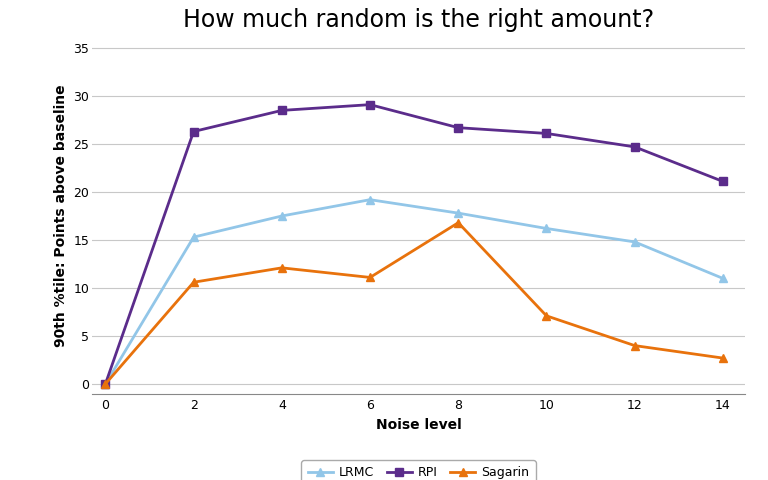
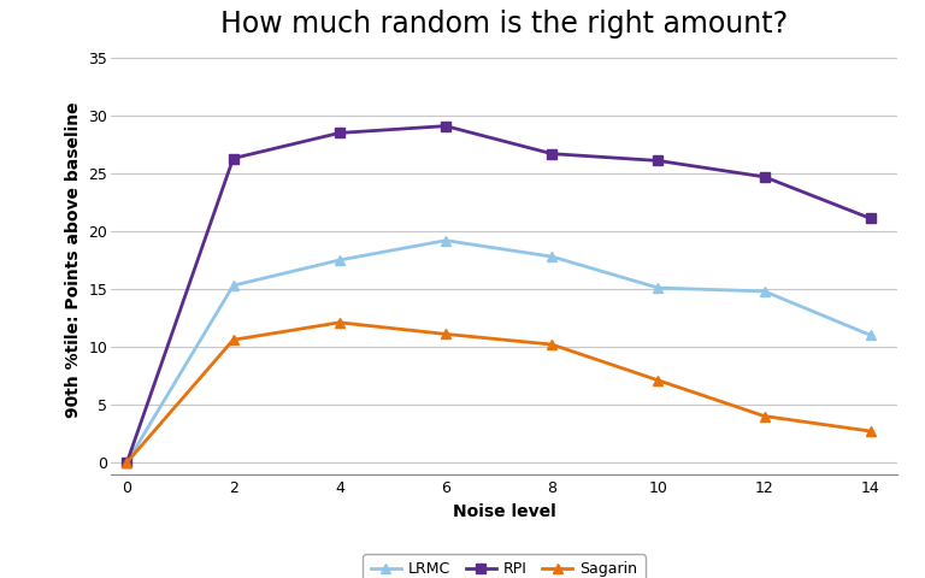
Sagarin/8: 16.8 -> 10.2
LRMC/10: 16.2 -> 15.1
